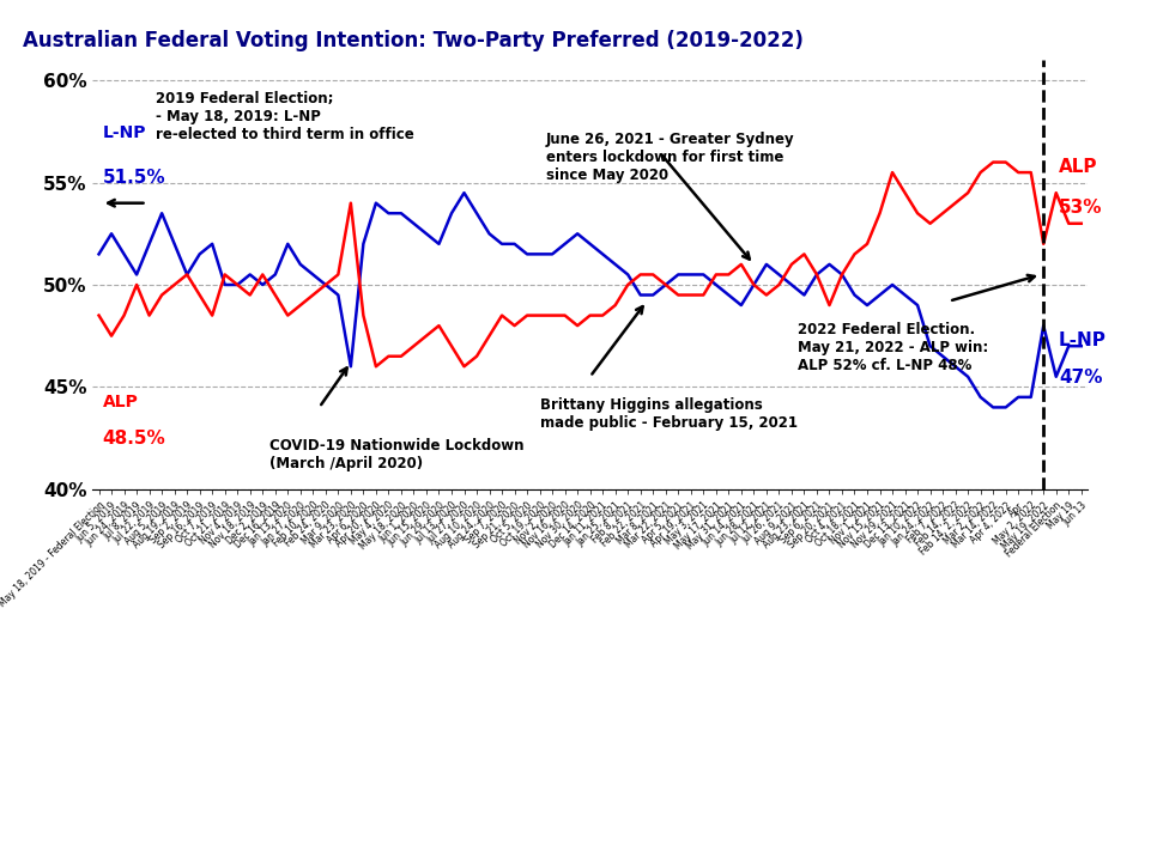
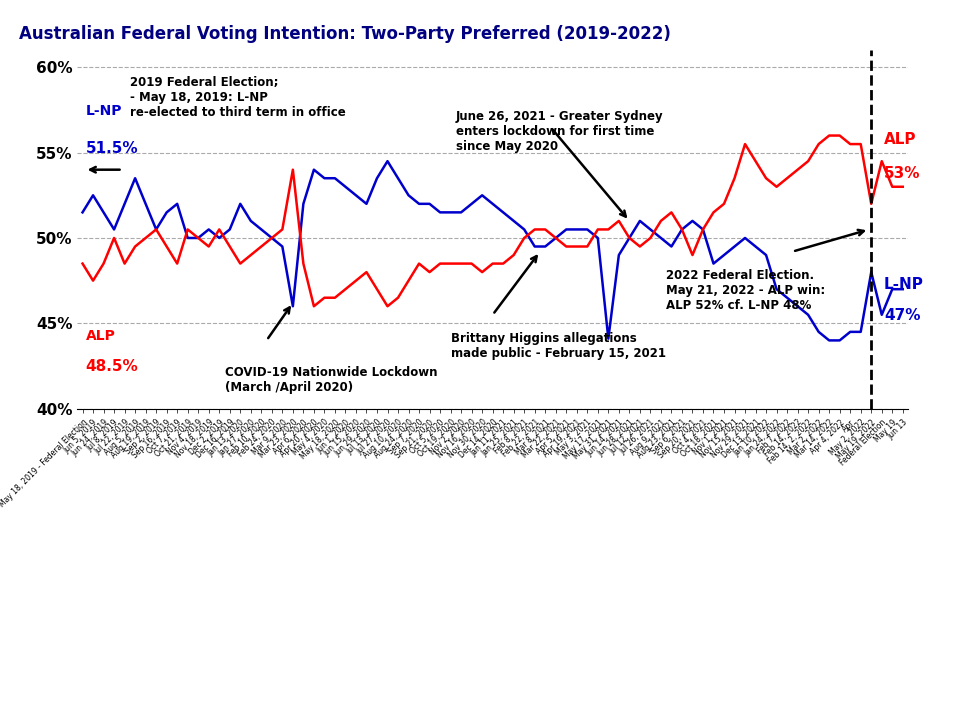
L-NP/May 31, 2021: 49.5% -> 44.1%
L-NP/Oct 18, 2021: 49.5% -> 48.5%
